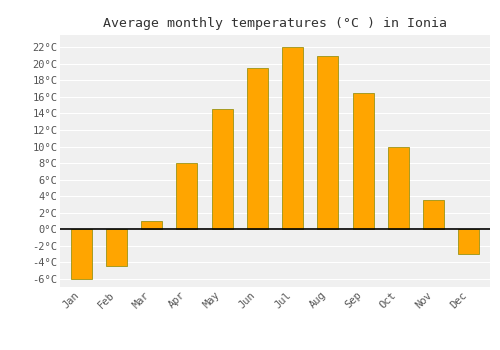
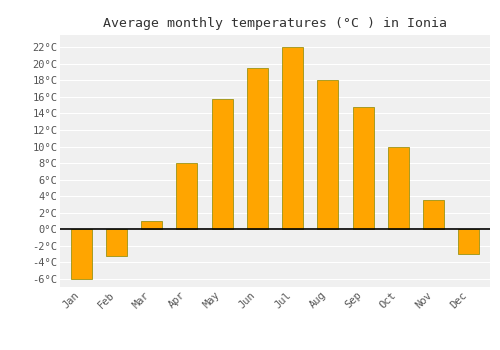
Feb: -4.5°C -> -3.2°C
May: 14.5°C -> 15.8°C
Aug: 21.0°C -> 18.0°C
Sep: 16.5°C -> 14.8°C
